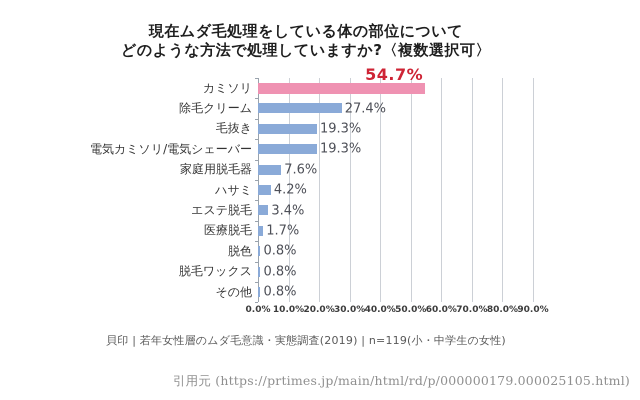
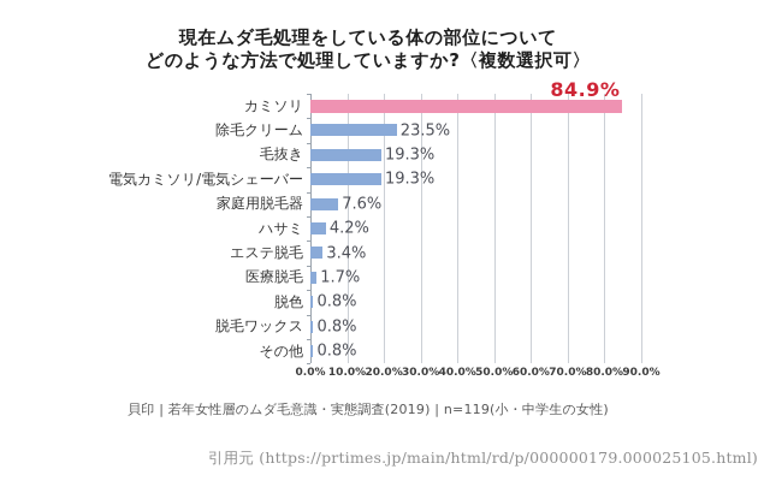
カミソリ: 54.7% -> 84.9%
除毛クリーム: 27.4% -> 23.5%
